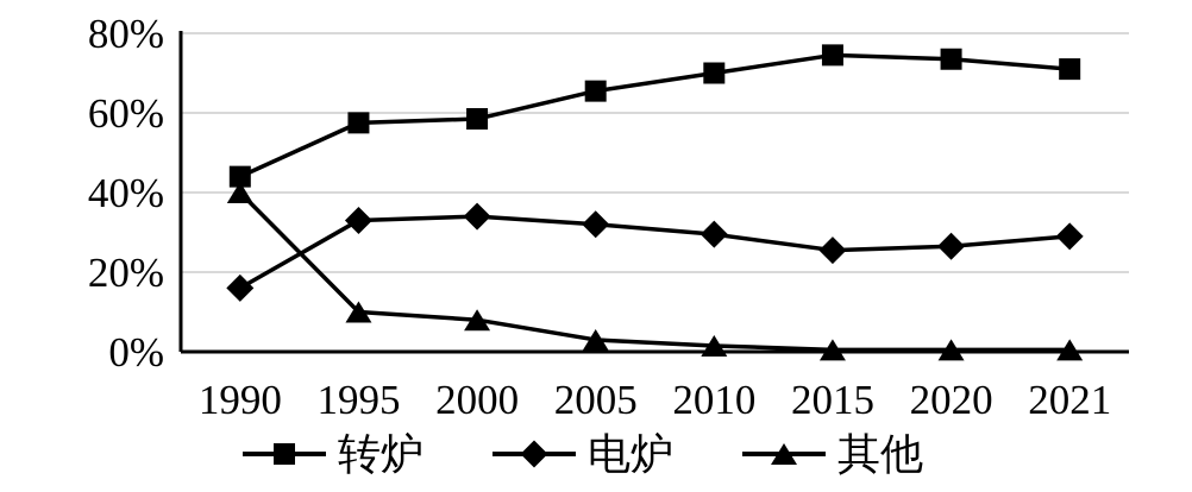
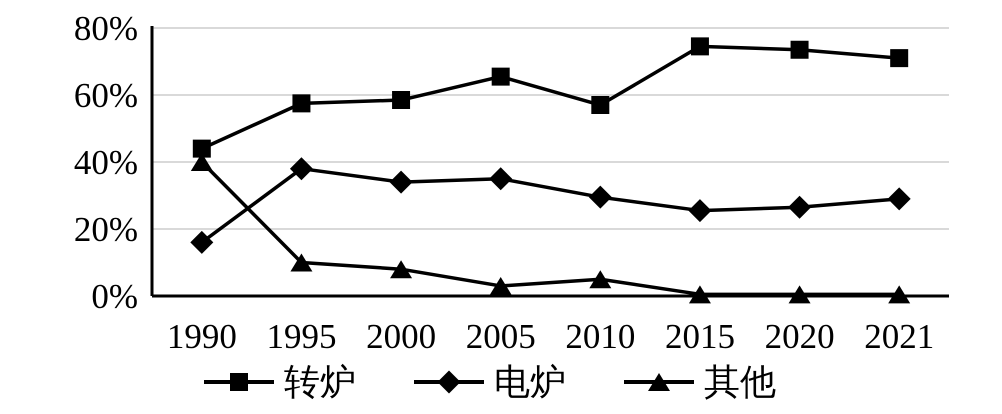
电炉/1995: 33% -> 38%
电炉/2005: 32% -> 35%
转炉/2010: 70% -> 57%
其他/2010: 2% -> 5%
